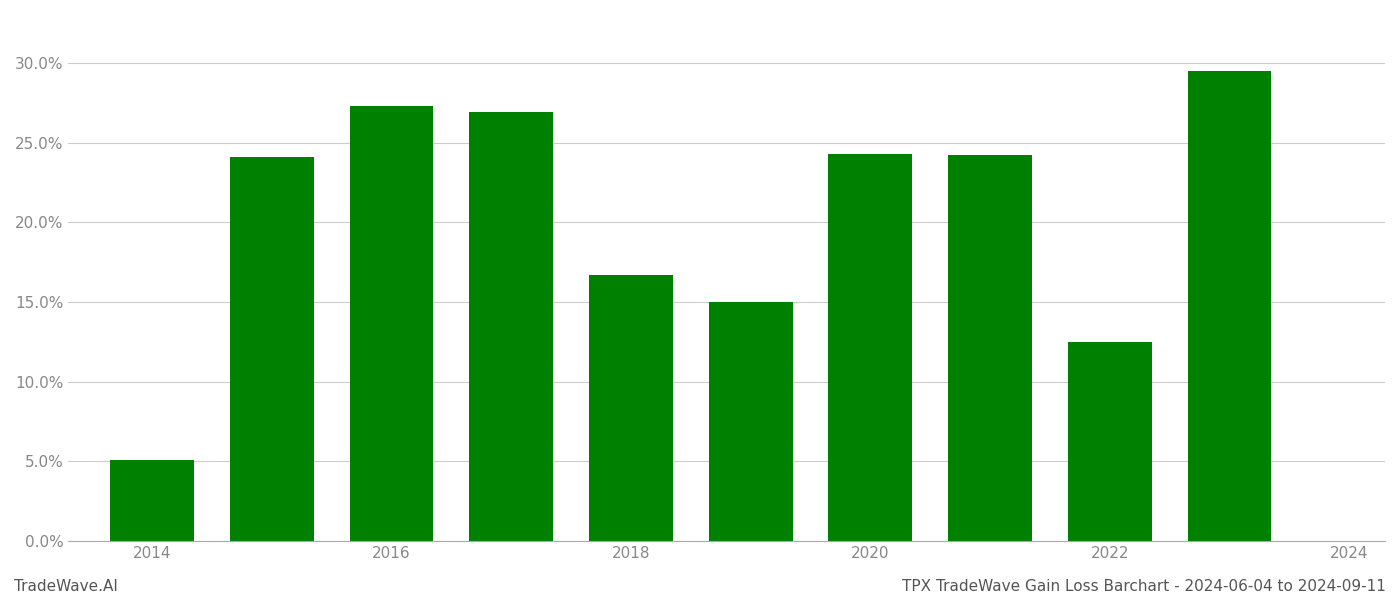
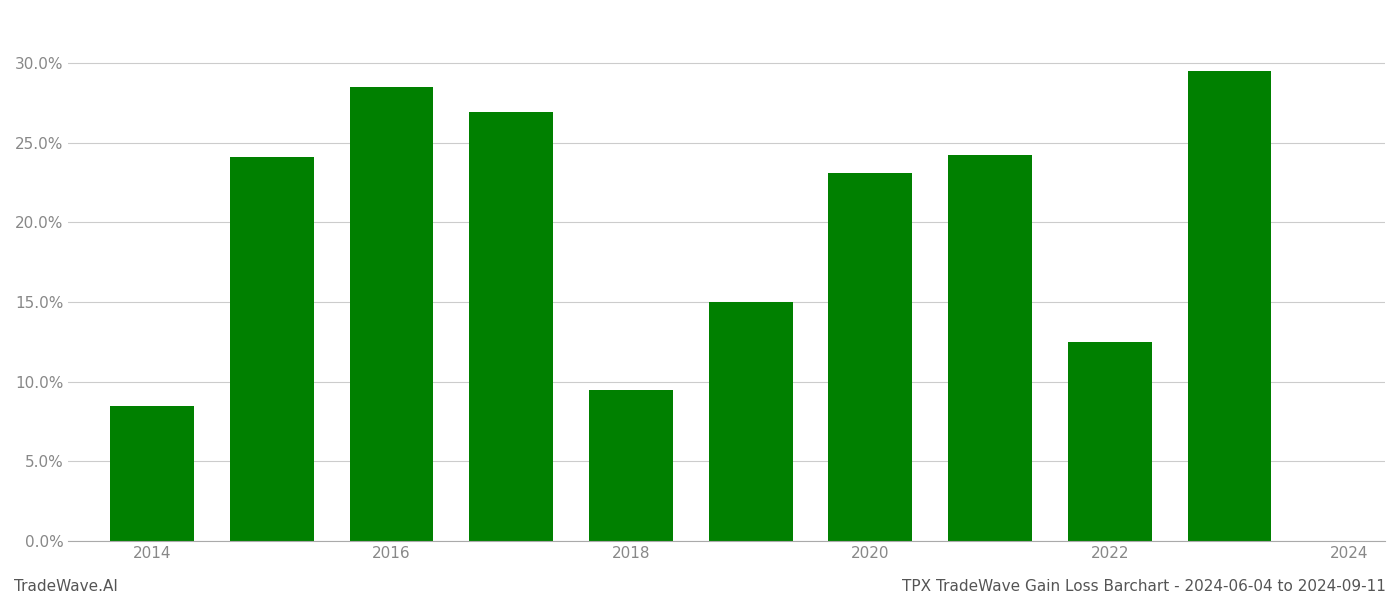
2014: 5.1% -> 8.5%
2016: 27.3% -> 28.5%
2018: 16.7% -> 9.5%
2020: 24.3% -> 23.1%
